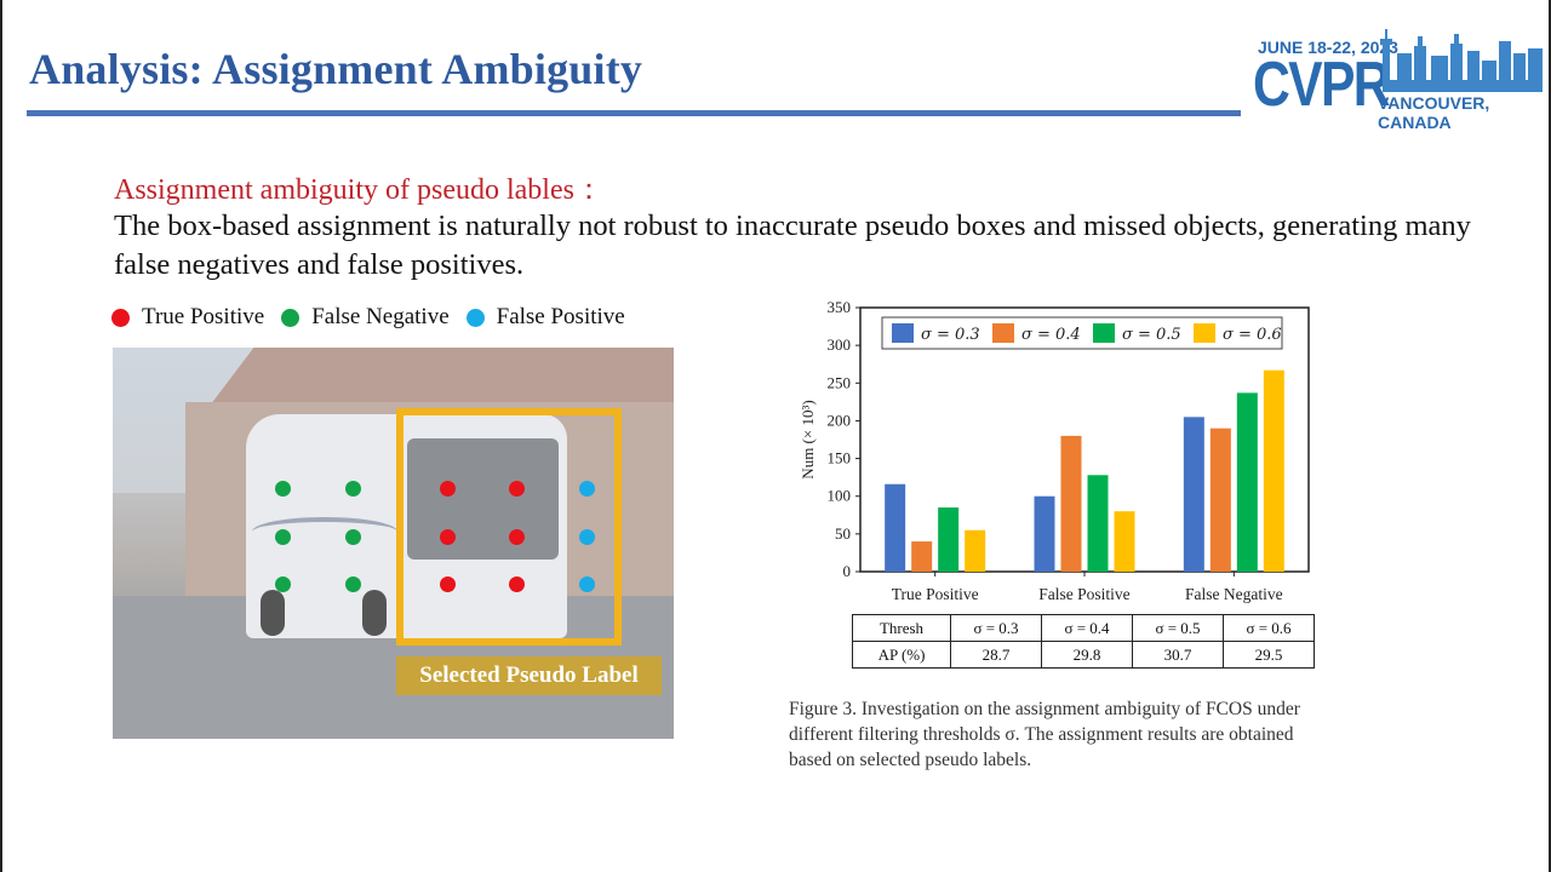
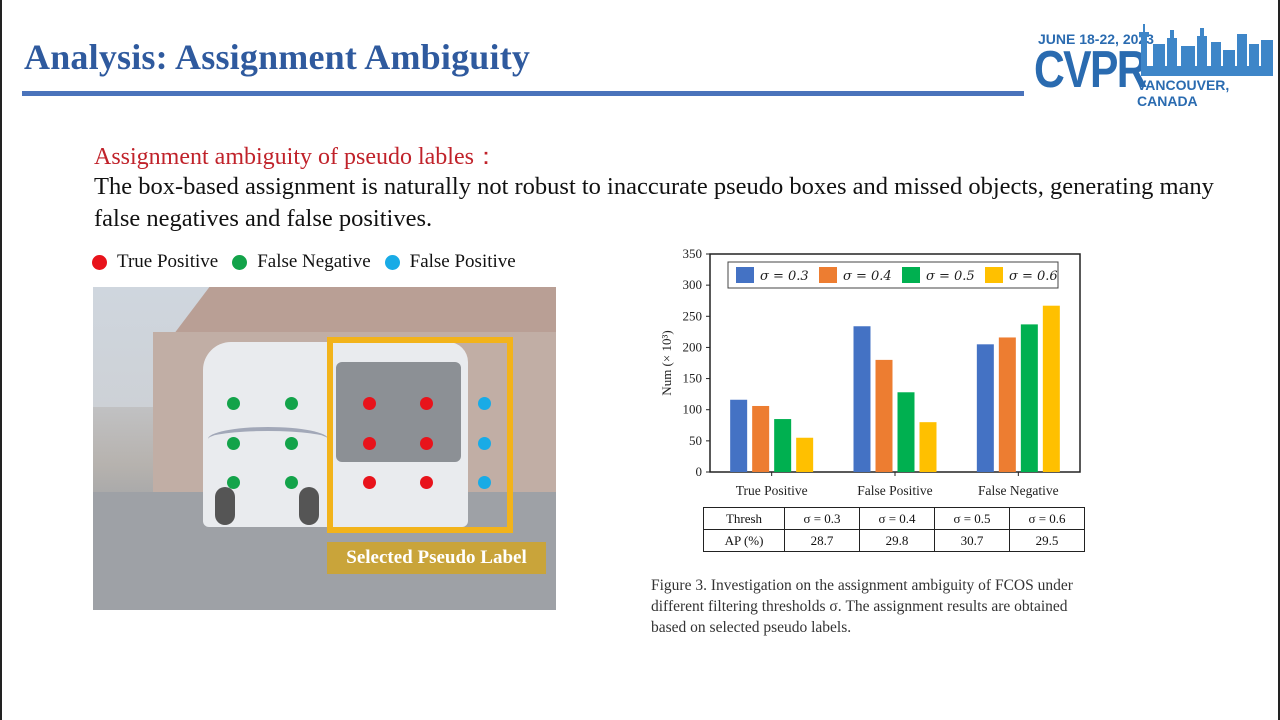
σ = 0.4/True Positive: 40 -> 110
σ = 0.3/False Positive: 100 -> 230
σ = 0.4/False Negative: 190 -> 220
